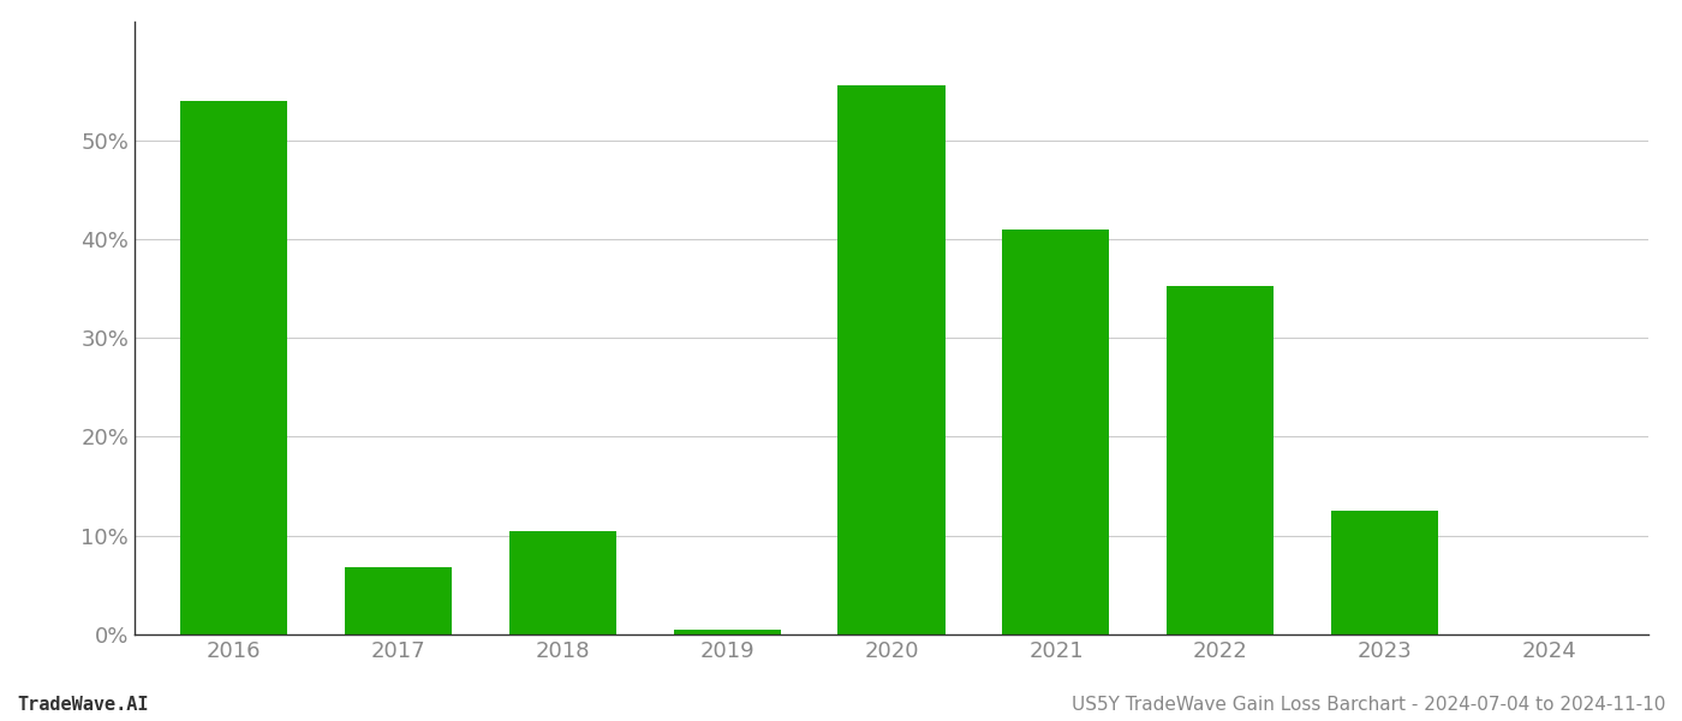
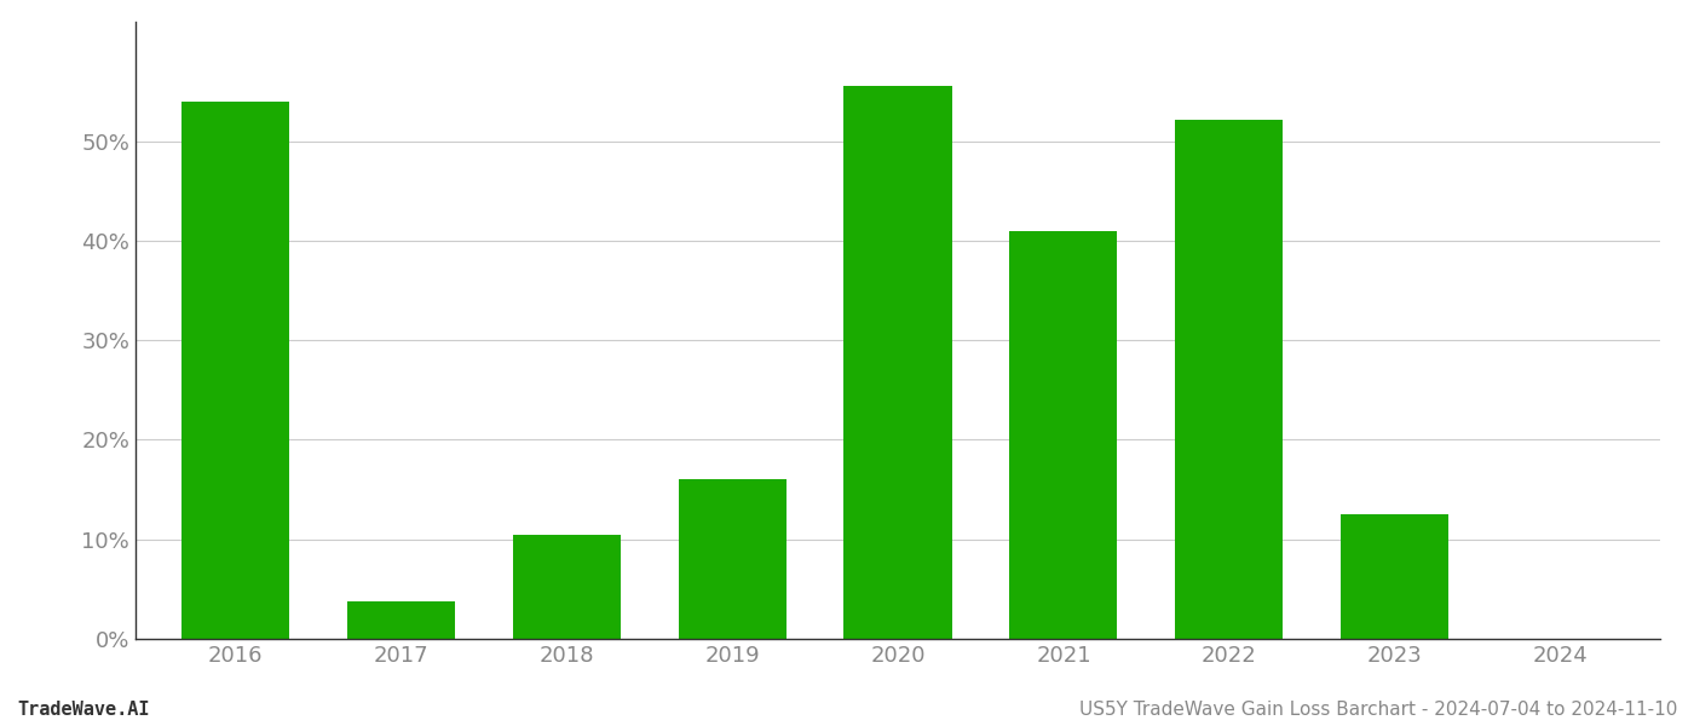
2017: 6.8% -> 3.8%
2019: 0.5% -> 16.0%
2022: 35.2% -> 52.2%
